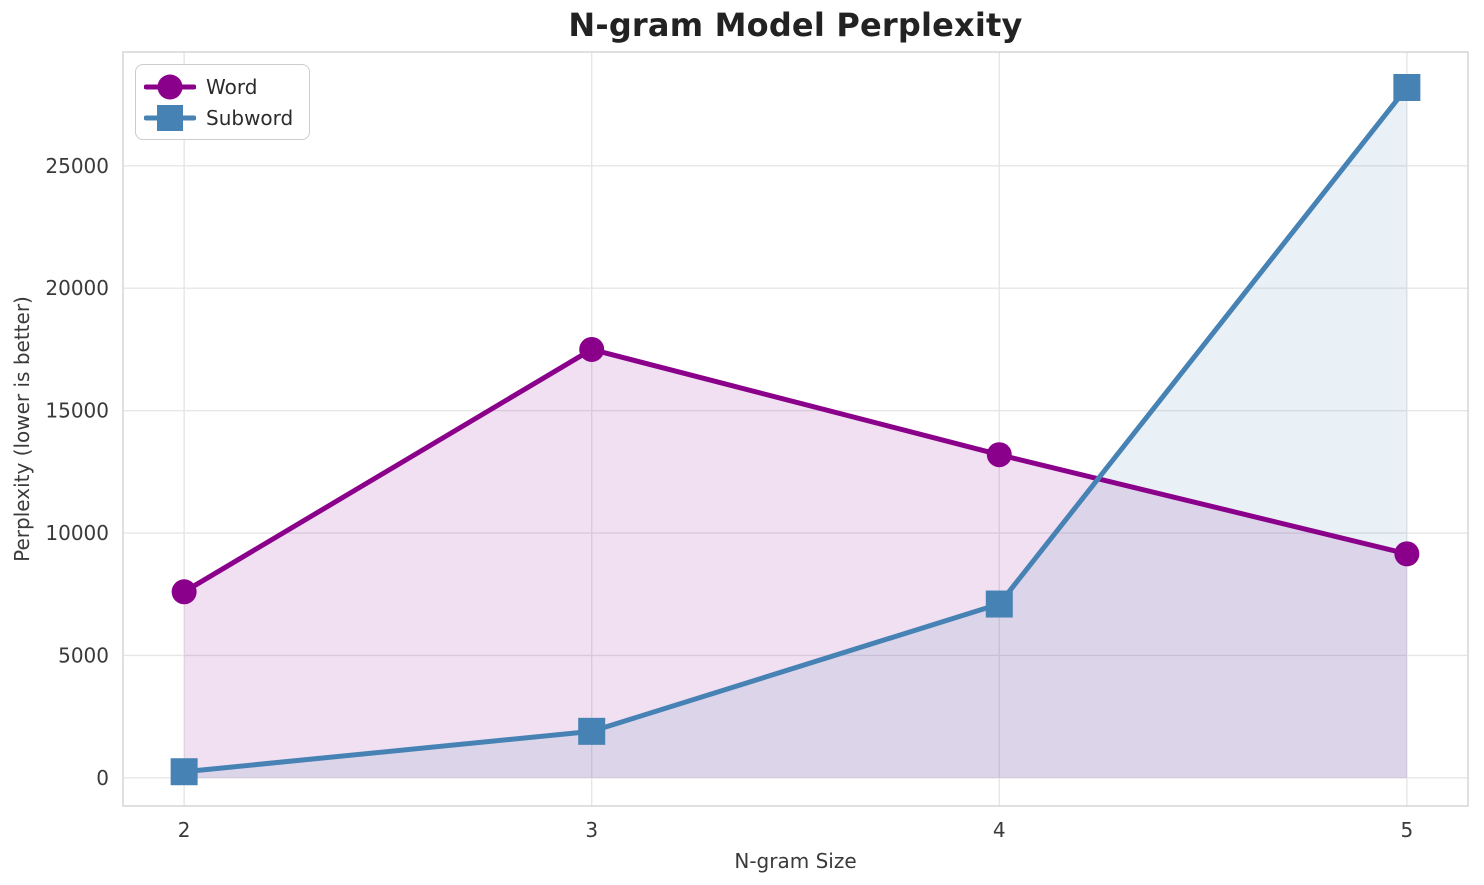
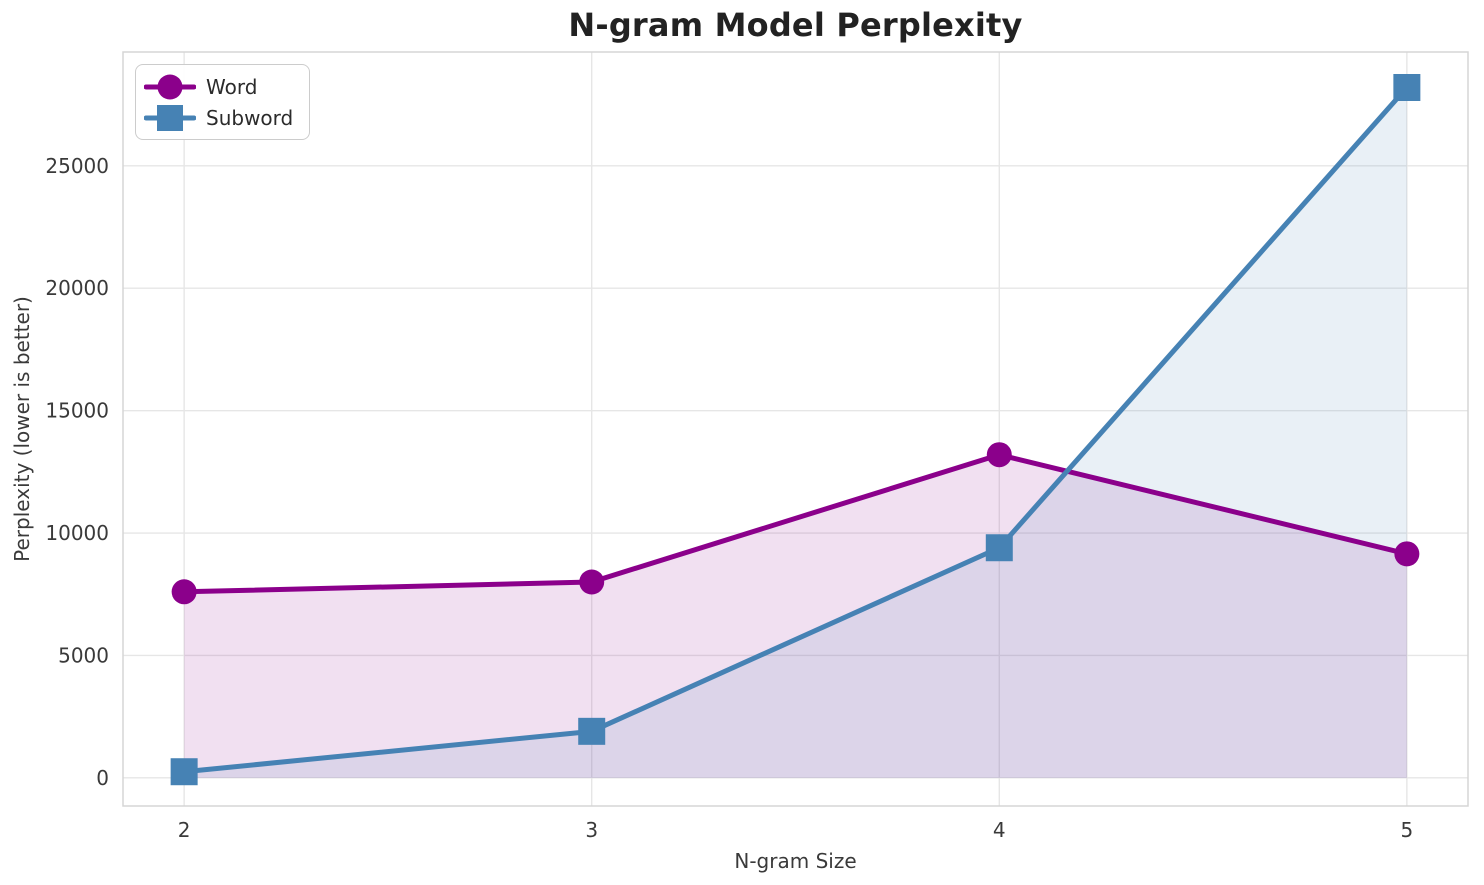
Word/3: 17500 -> 8000
Subword/4: 7100 -> 9400
